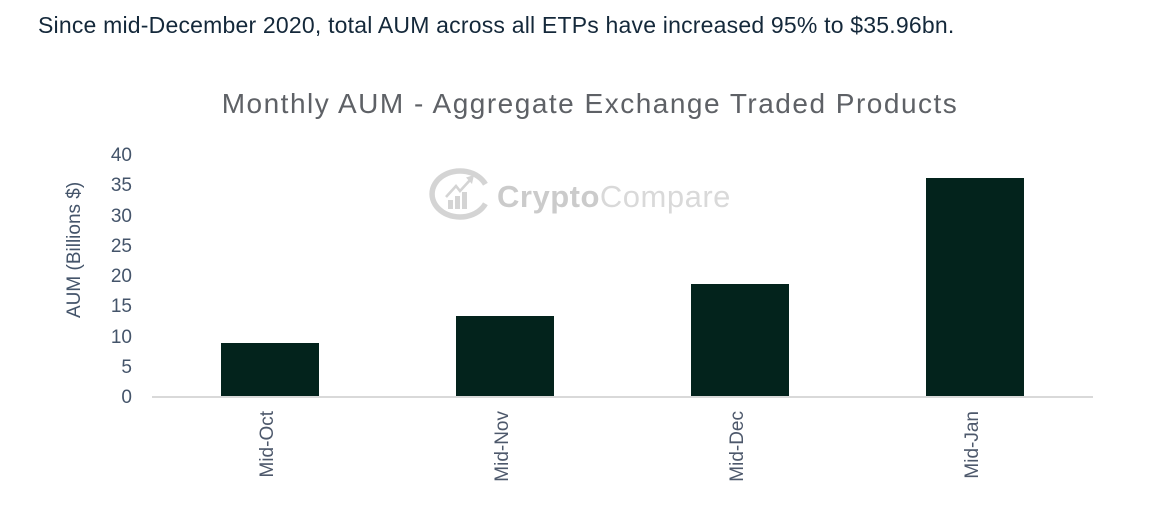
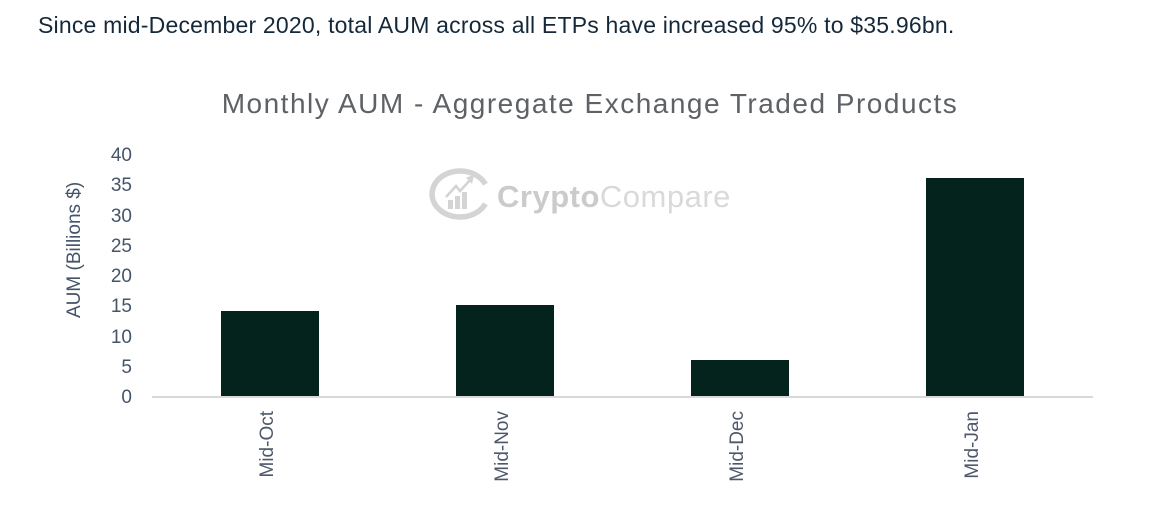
Mid-Oct: 9 -> 14
Mid-Nov: 13 -> 15
Mid-Dec: 18 -> 6
